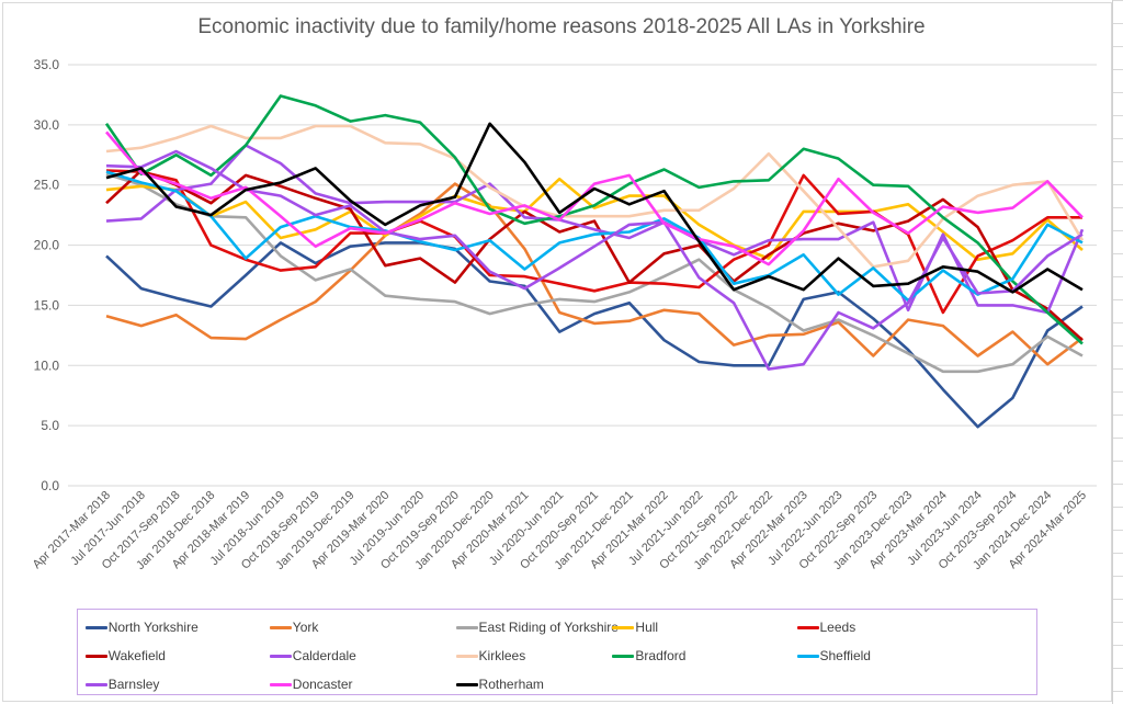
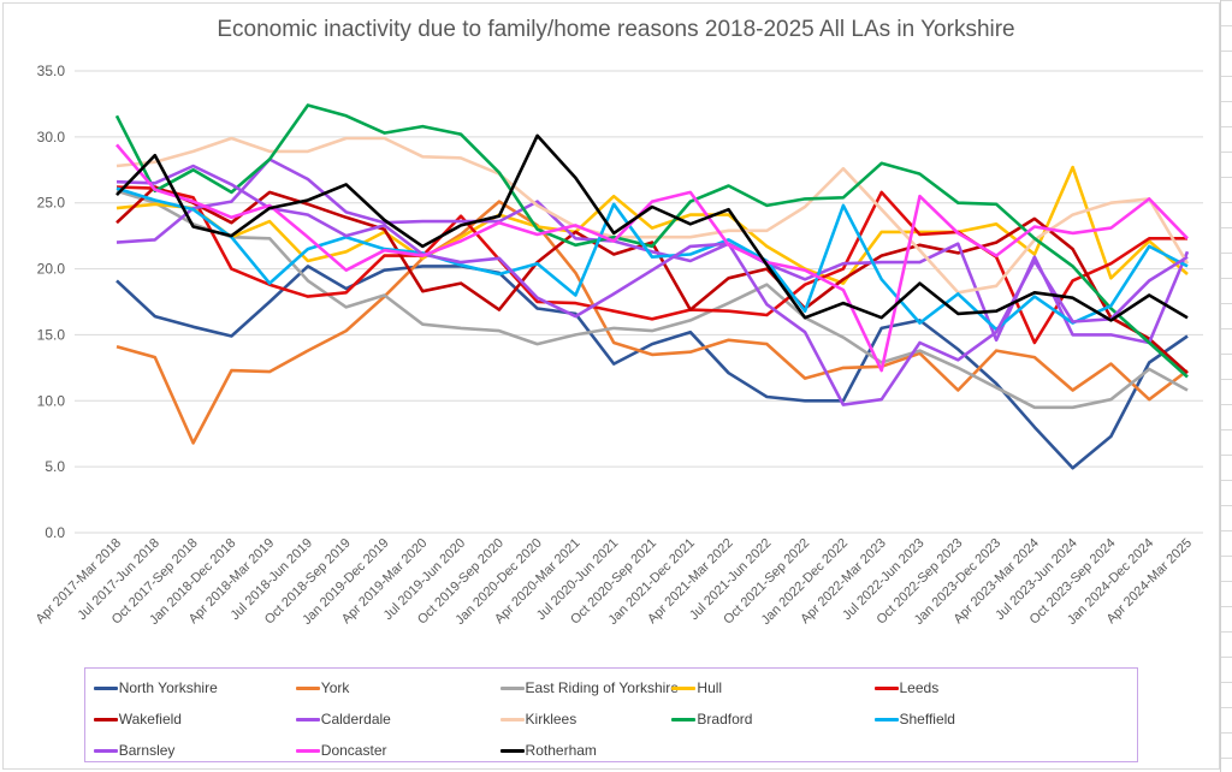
Bradford/Apr 2017-Mar 2018: 30.1 -> 31.6
Rotherham/Jul 2017-Jun 2018: 26.4 -> 28.6
York/Oct 2017-Sep 2018: 14.2 -> 6.8
Leeds/Jul 2019-Jun 2020: 22.0 -> 24.0
Sheffield/Jul 2020-Jun 2021: 20.2 -> 24.9
Bradford/Oct 2020-Sep 2021: 23.3 -> 21.7
Sheffield/Jan 2022-Dec 2022: 17.5 -> 24.8
Doncaster/Apr 2022-Mar 2023: 21.2 -> 12.3
Hull/Jul 2023-Jun 2024: 18.8 -> 27.7
